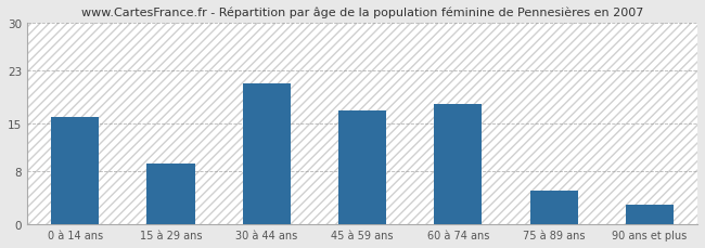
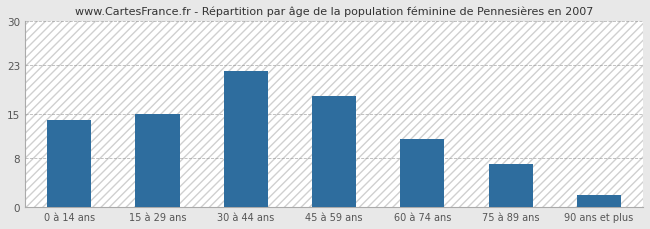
0 à 14 ans: 16 -> 14
15 à 29 ans: 9 -> 15
30 à 44 ans: 21 -> 22
45 à 59 ans: 17 -> 18
60 à 74 ans: 18 -> 11
75 à 89 ans: 5 -> 7
90 ans et plus: 3 -> 2
